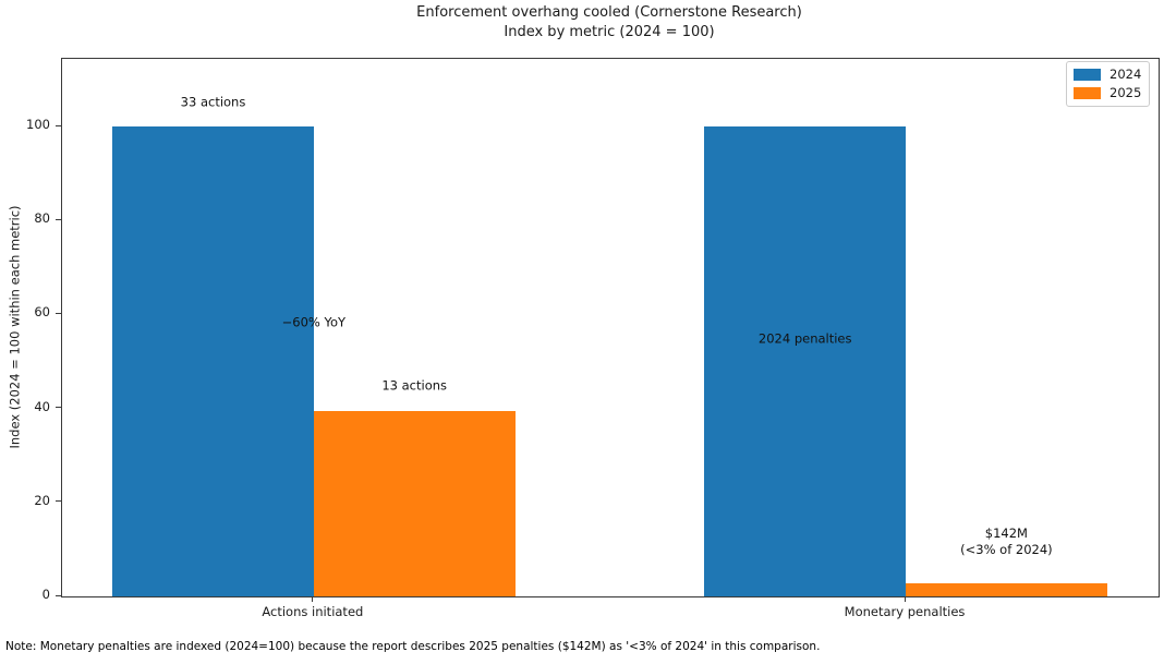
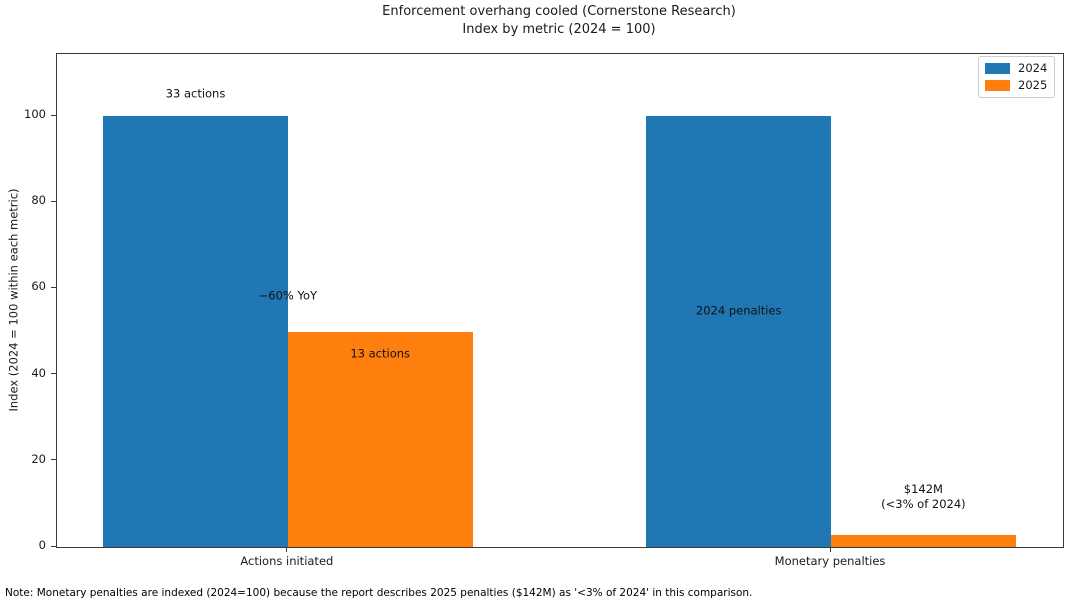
2025/Actions initiated: 39 -> 50
